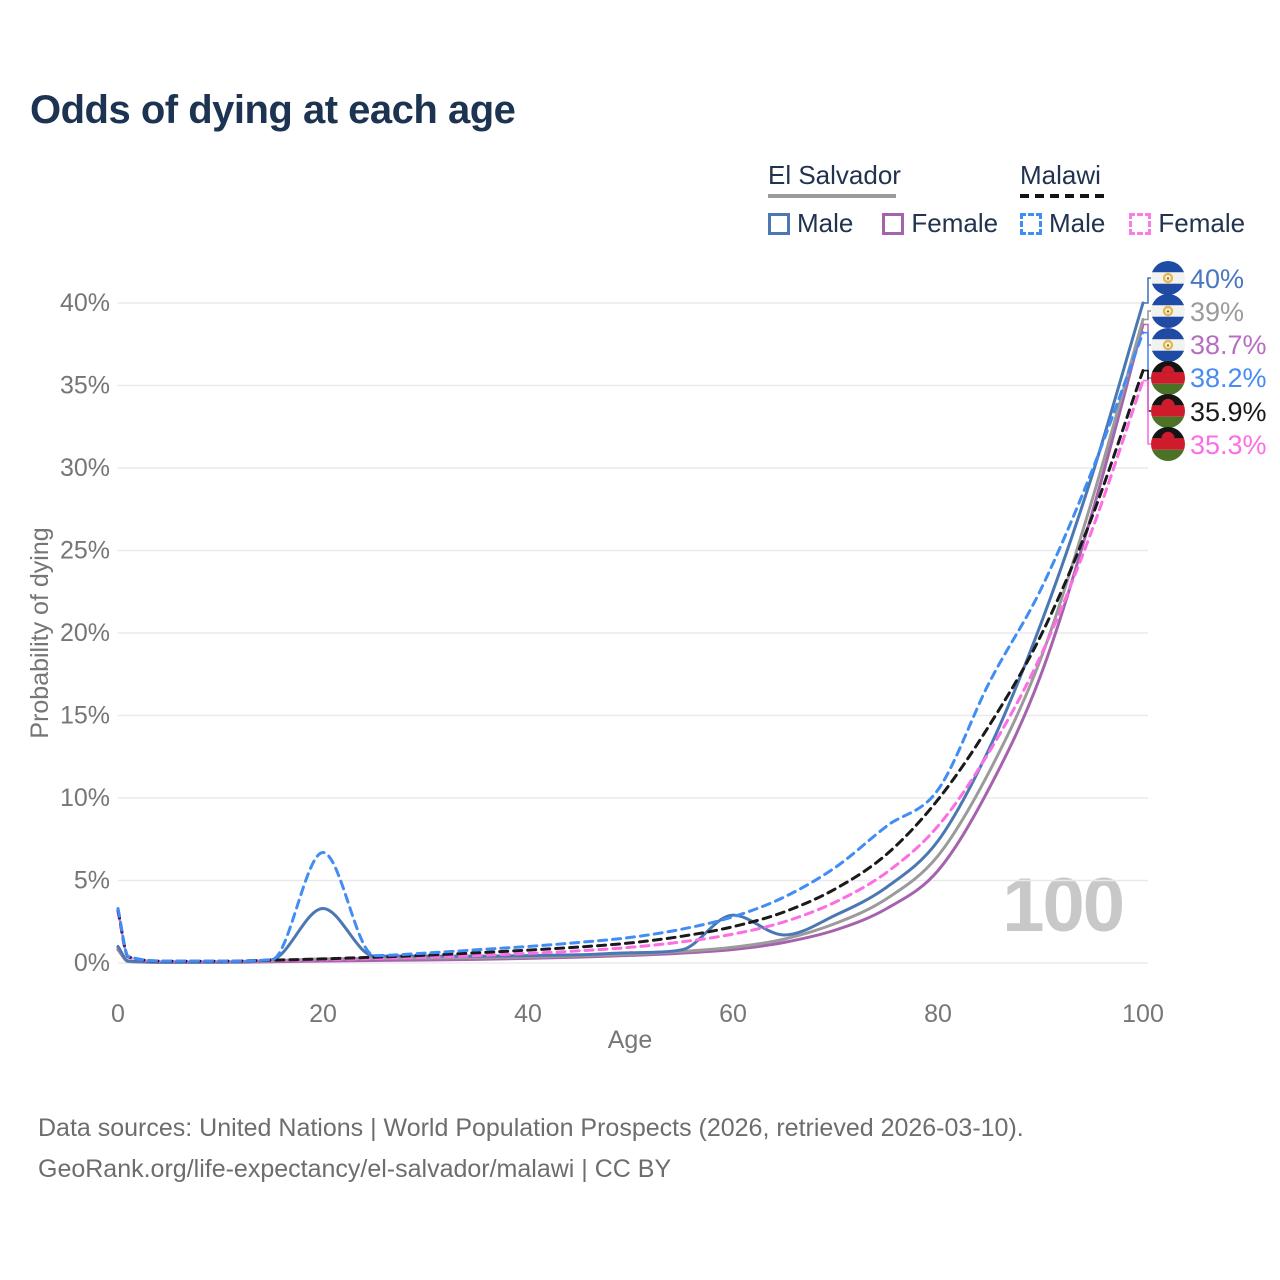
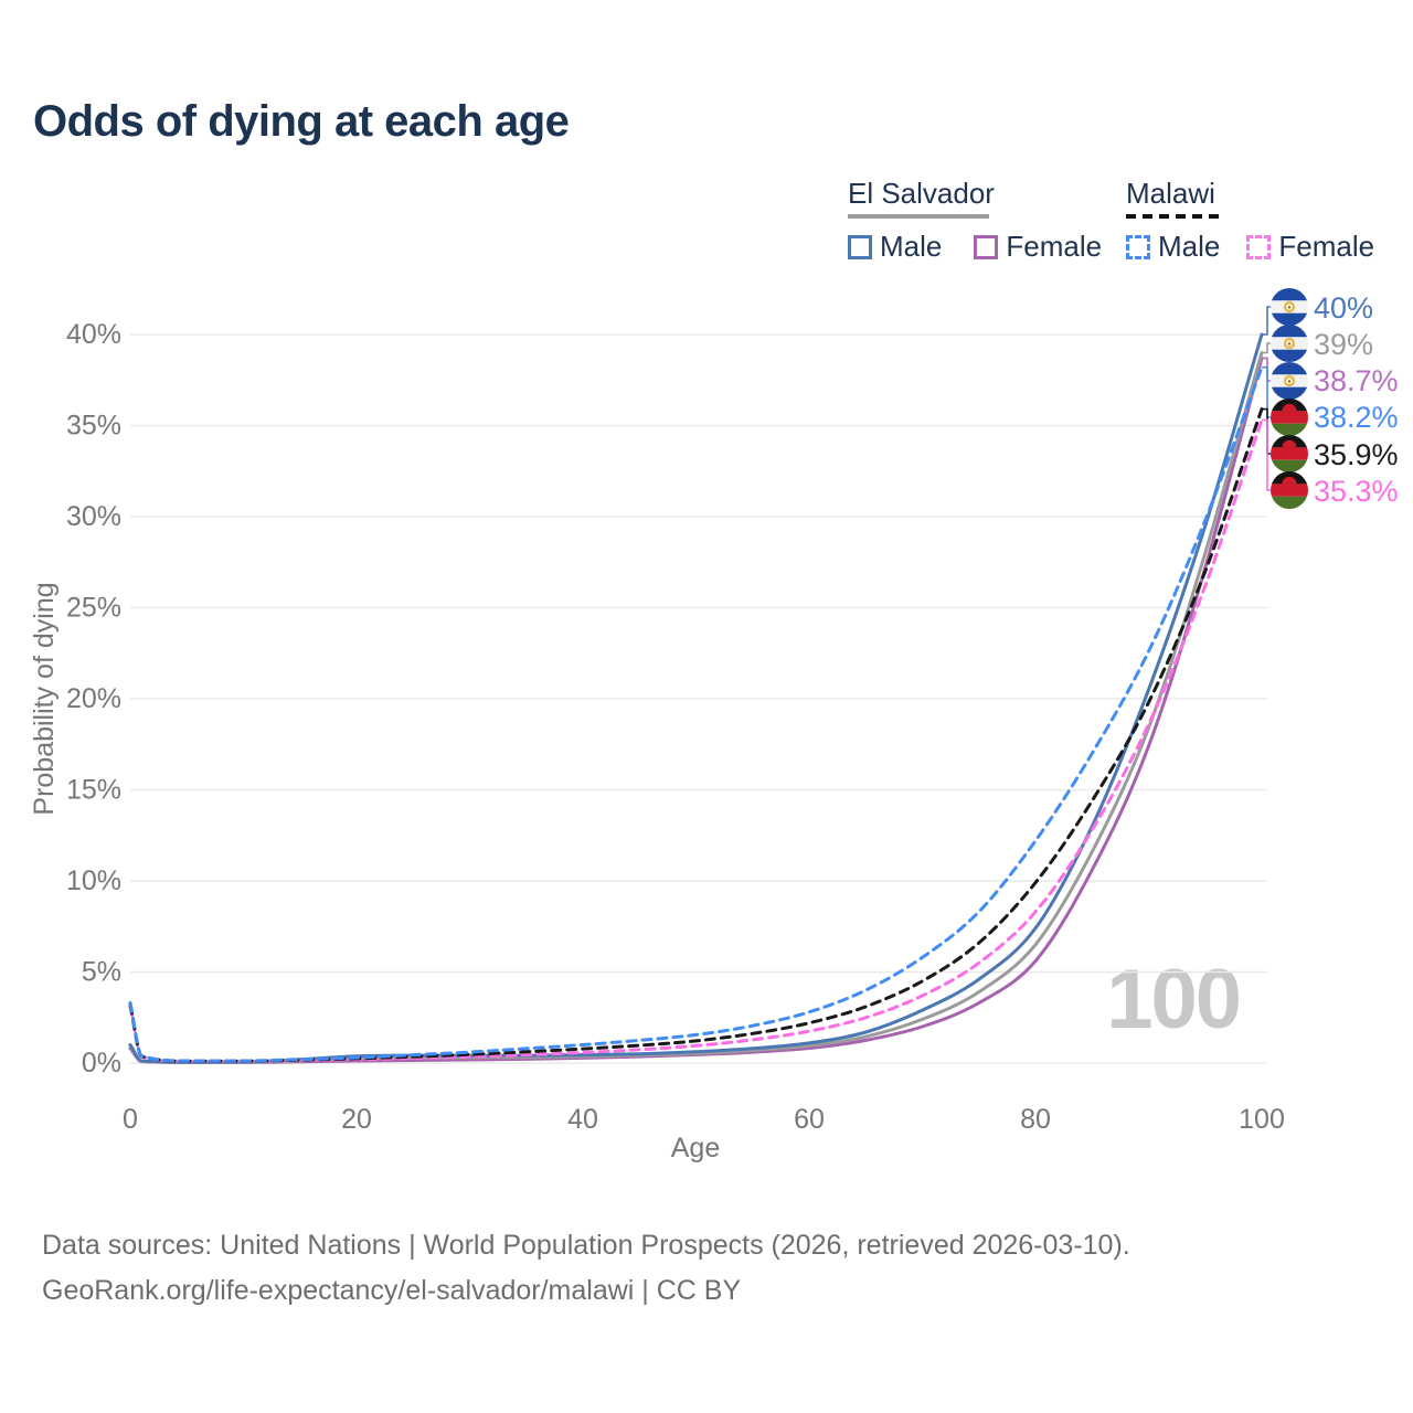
El Salvador Male/20: 3.3% -> 0.4%
Malawi Male/20: 6.7% -> 0.3%
El Salvador Male/60: 2.9% -> 1.1%
Malawi Male/80: 10.5% -> 12.2%
